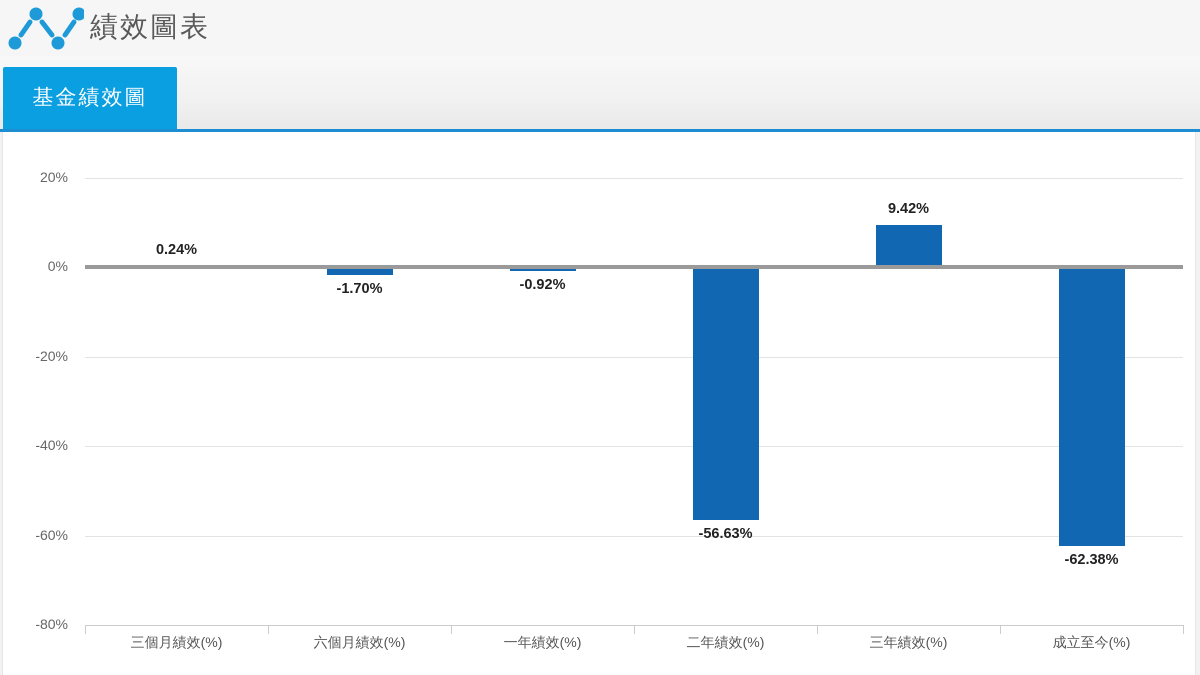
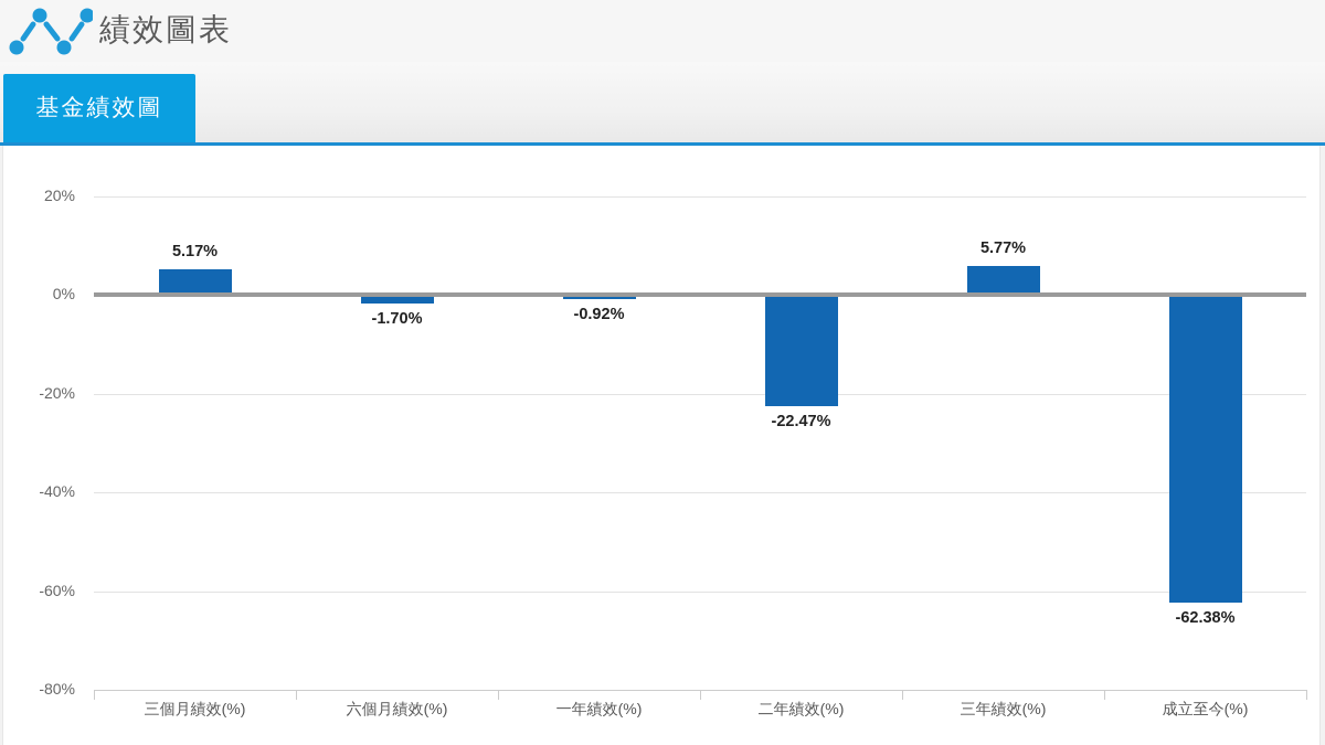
三個月績效(%): 0.24% -> 5.17%
二年績效(%): -56.63% -> -22.47%
三年績效(%): 9.42% -> 5.77%
